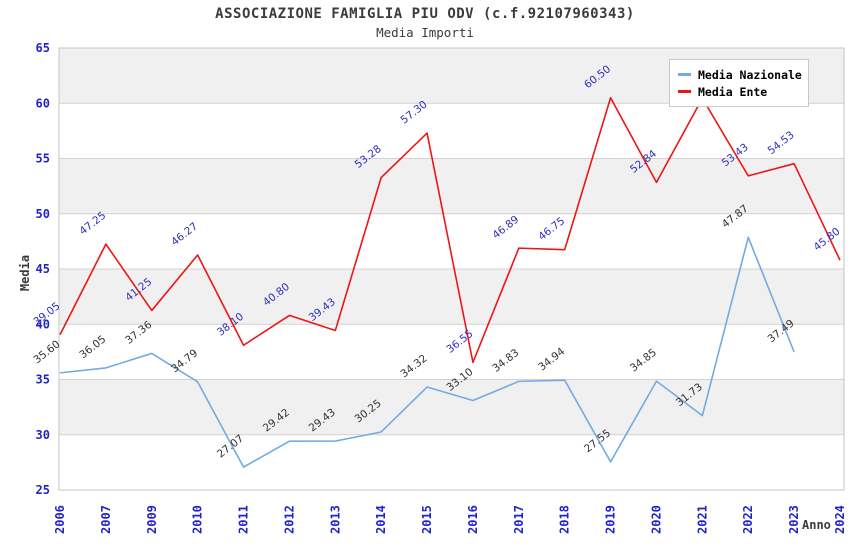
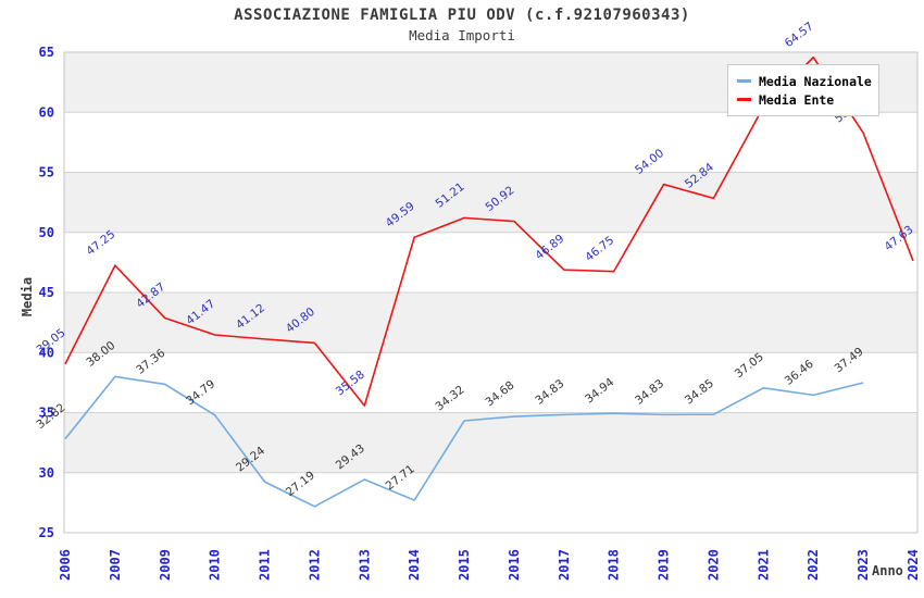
Media Nazionale/2006: 35.60 -> 32.82
Media Nazionale/2007: 36.05 -> 38.00
Media Ente/2009: 41.25 -> 42.87
Media Ente/2010: 46.27 -> 41.47
Media Nazionale/2011: 27.07 -> 29.24
Media Ente/2011: 38.10 -> 41.12
Media Nazionale/2012: 29.42 -> 27.19
Media Ente/2013: 39.43 -> 35.58
Media Nazionale/2014: 30.25 -> 27.71
Media Ente/2014: 53.28 -> 49.59
Media Ente/2015: 57.30 -> 51.21
Media Nazionale/2016: 33.10 -> 34.68
Media Ente/2016: 36.55 -> 50.92
Media Nazionale/2019: 27.55 -> 34.83
Media Ente/2019: 60.50 -> 54.00
Media Nazionale/2021: 31.73 -> 37.05
Media Nazionale/2022: 47.87 -> 36.46
Media Ente/2022: 53.43 -> 64.57
Media Ente/2023: 54.53 -> 58.29
Media Ente/2024: 45.80 -> 47.63
